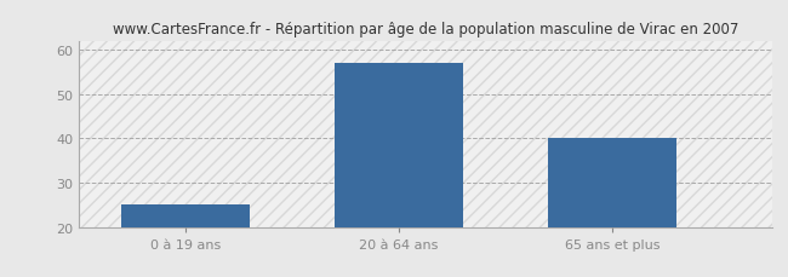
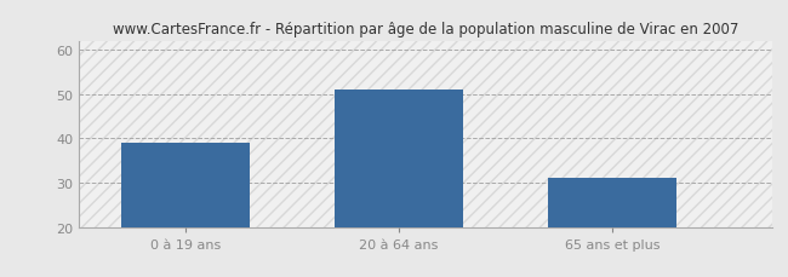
0 à 19 ans: 25 -> 39
20 à 64 ans: 57 -> 51
65 ans et plus: 40 -> 31
